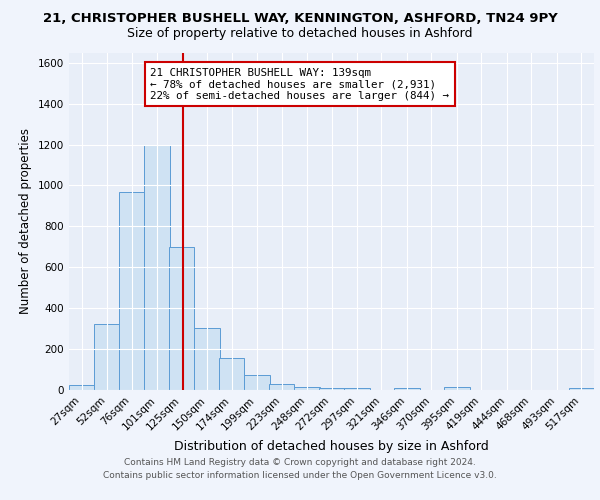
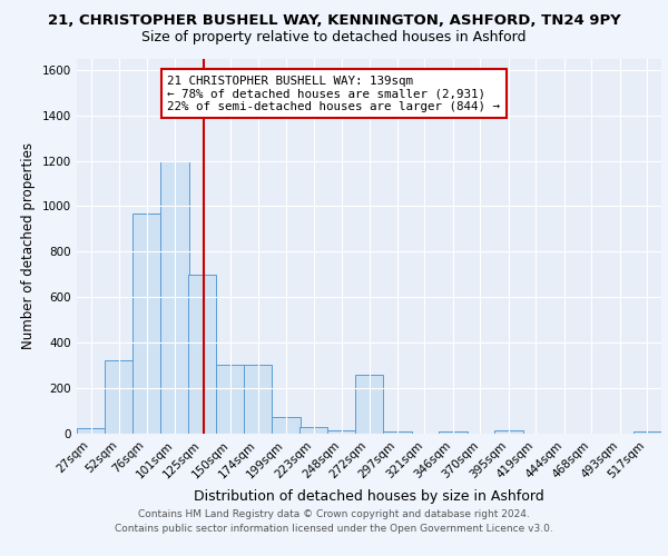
174sqm: 155 -> 305
272sqm: 10 -> 260
